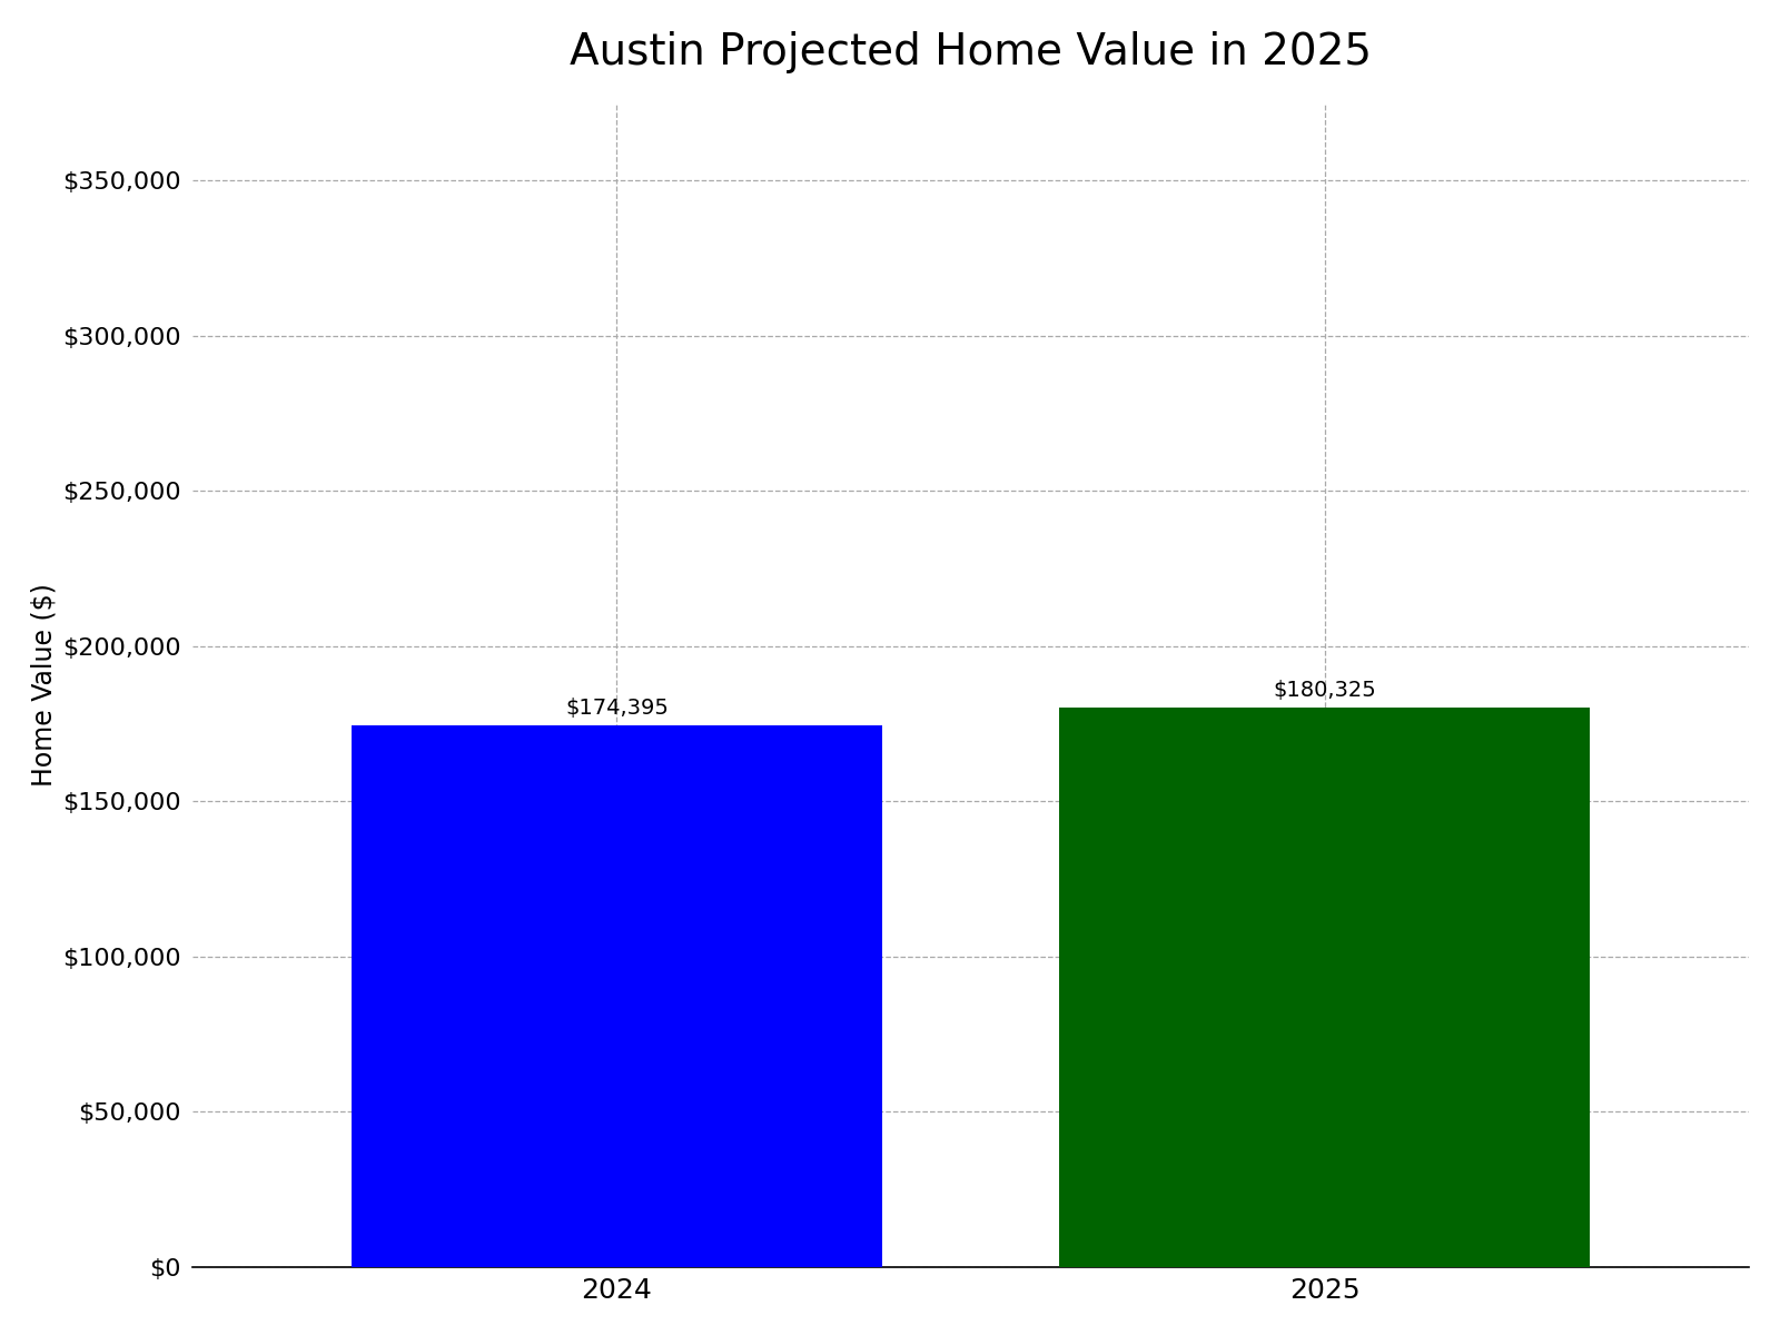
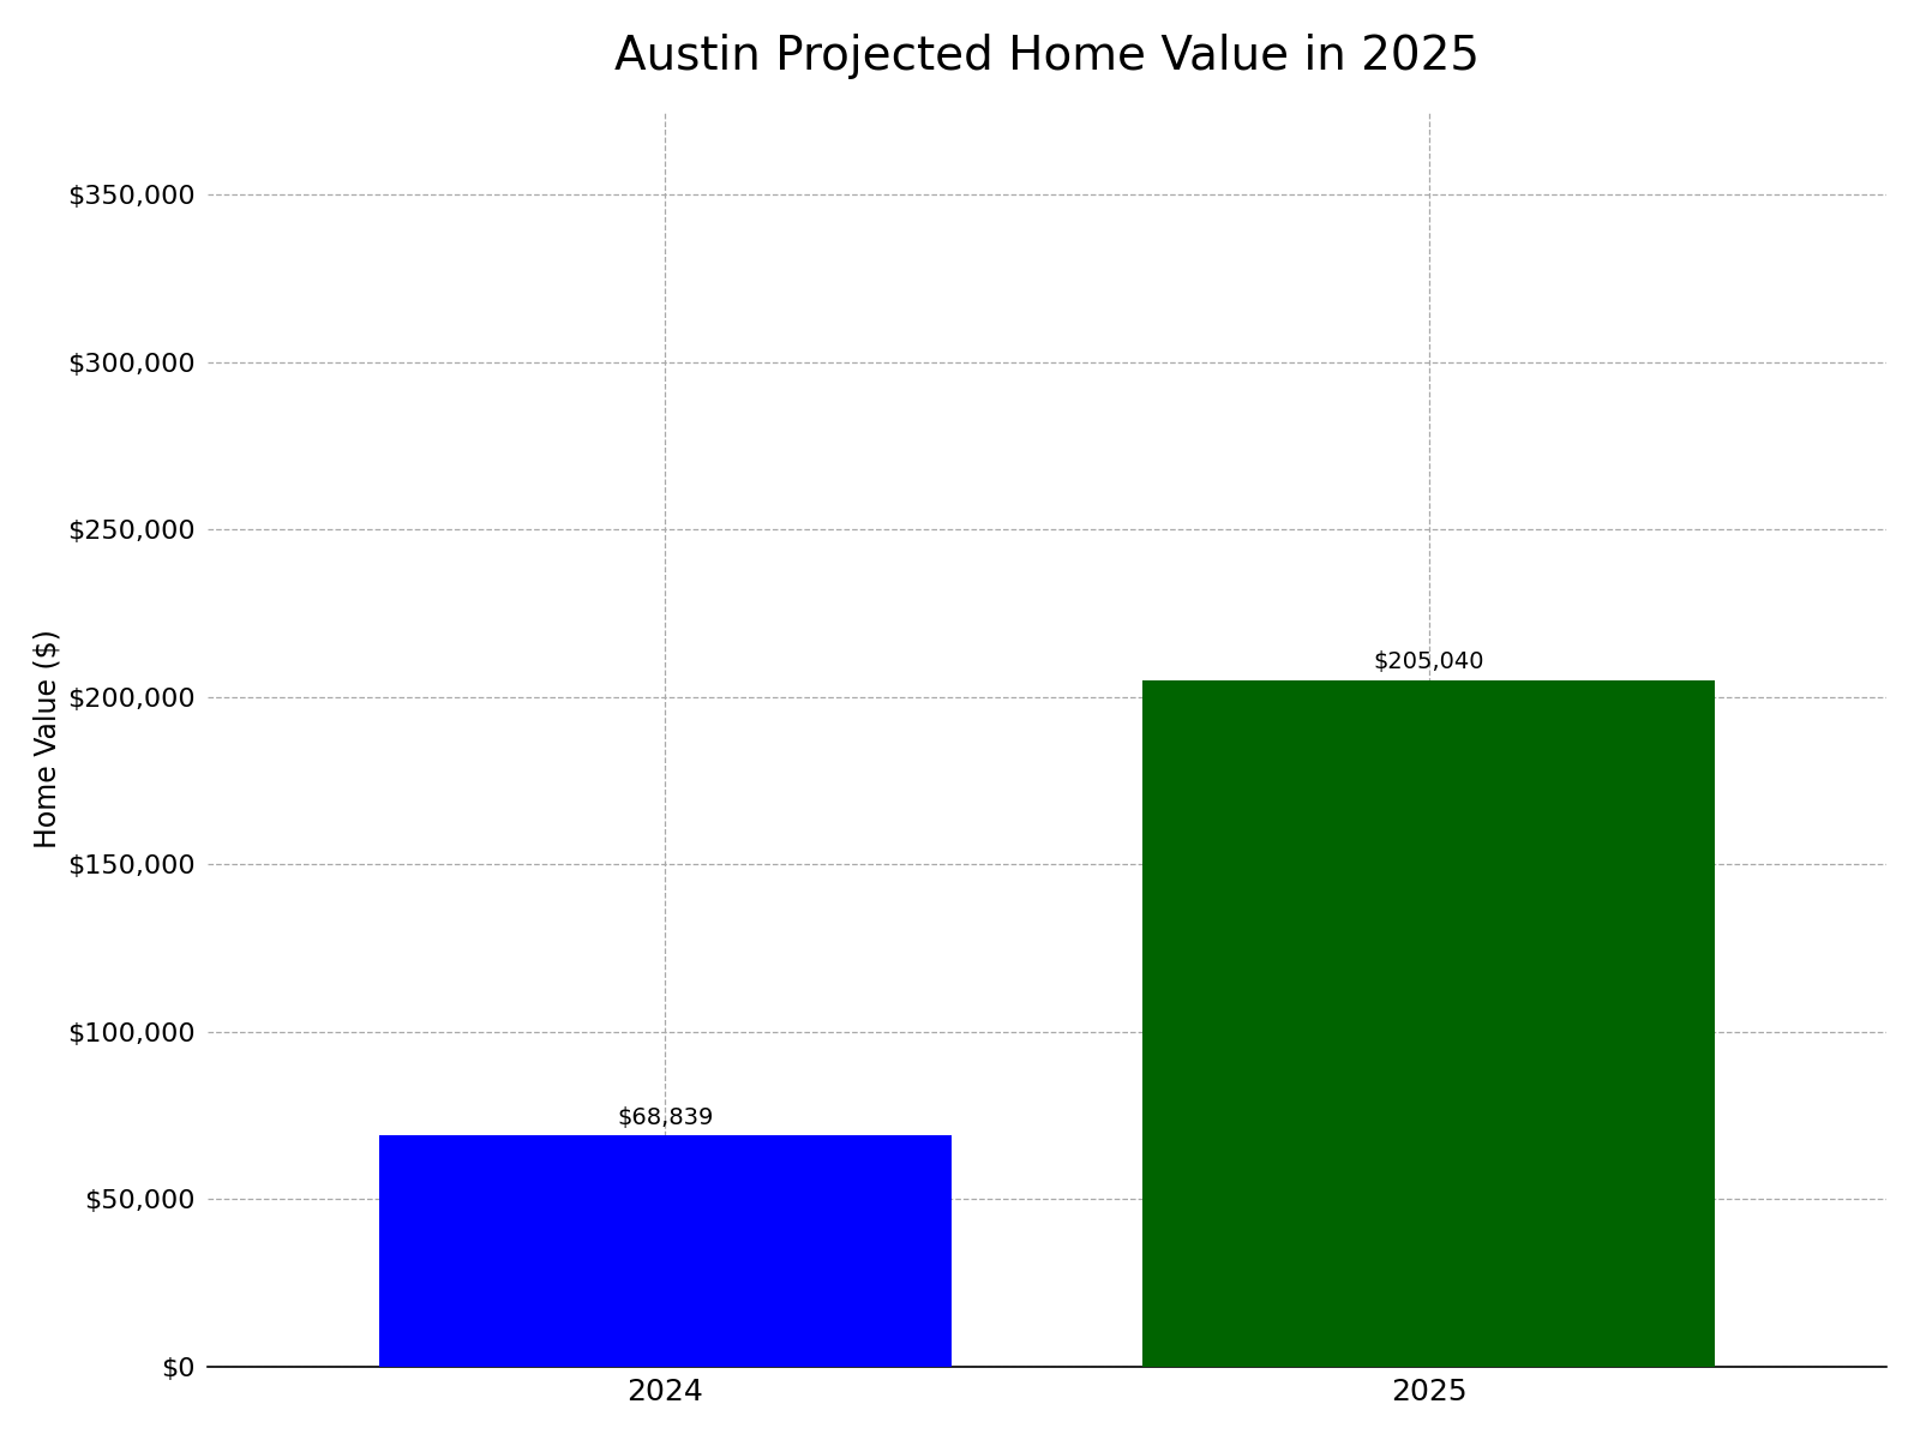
2024: $174,395 -> $68,839
2025: $180,325 -> $205,040
